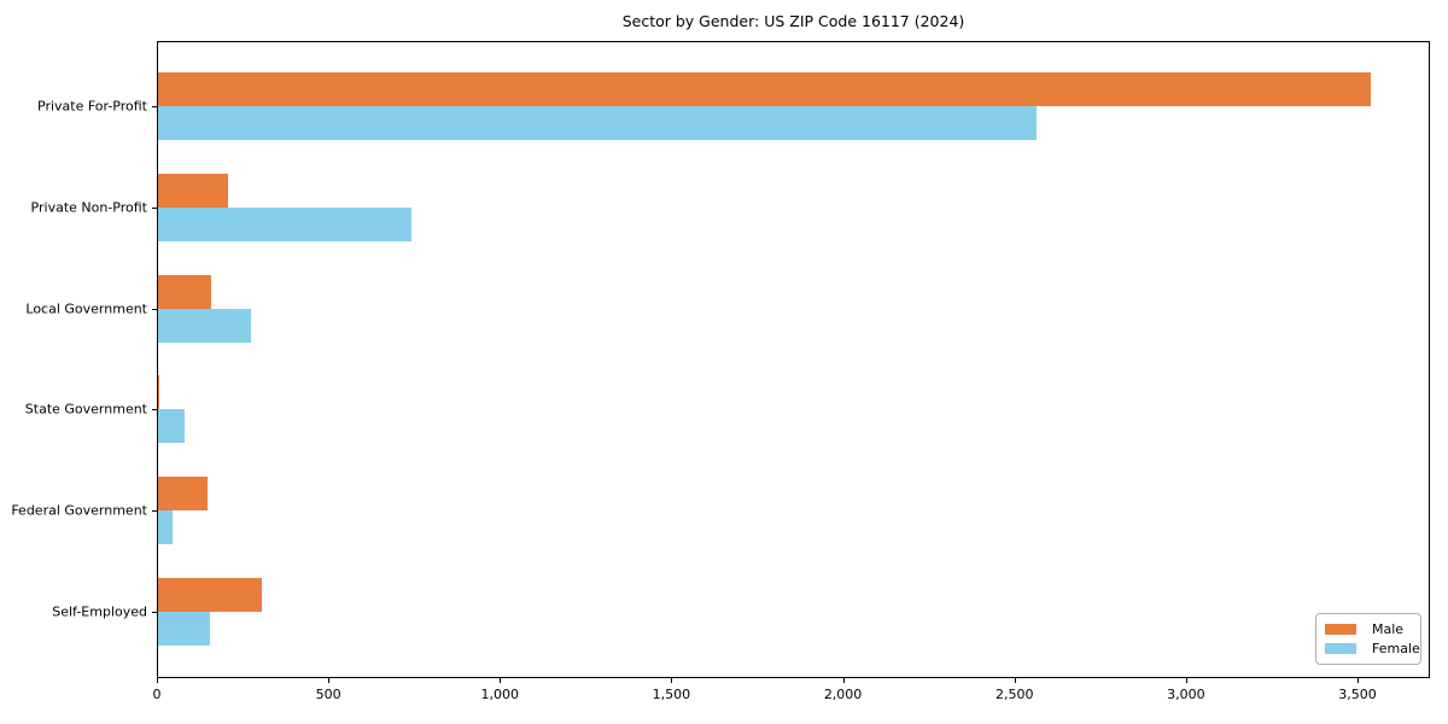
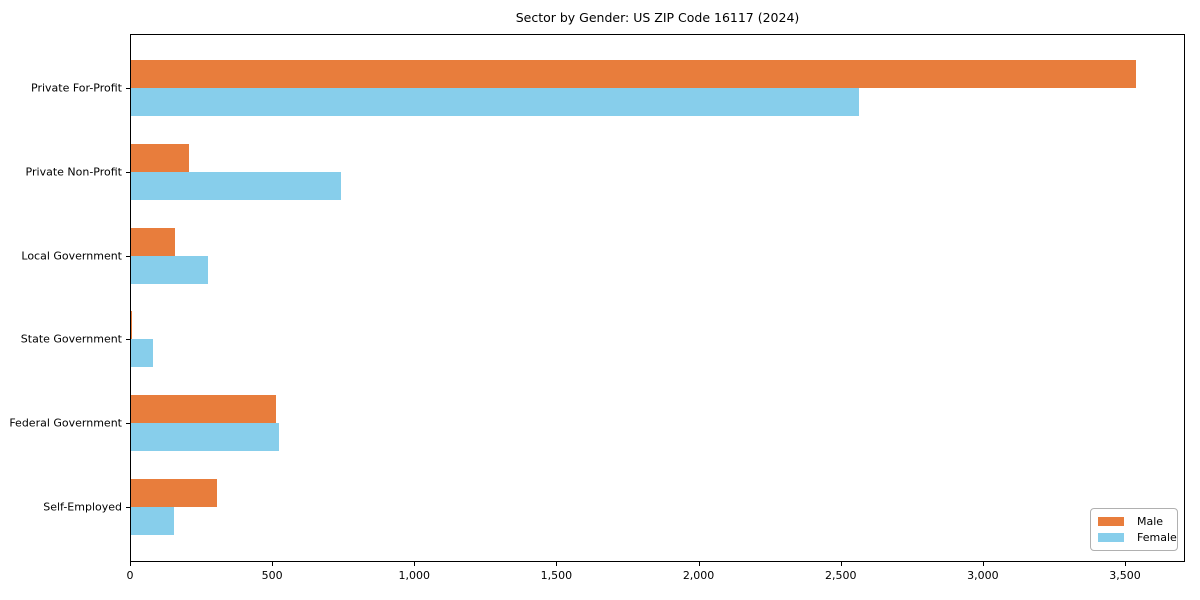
Male/Federal Government: 140 -> 510
Female/Federal Government: 40 -> 520
